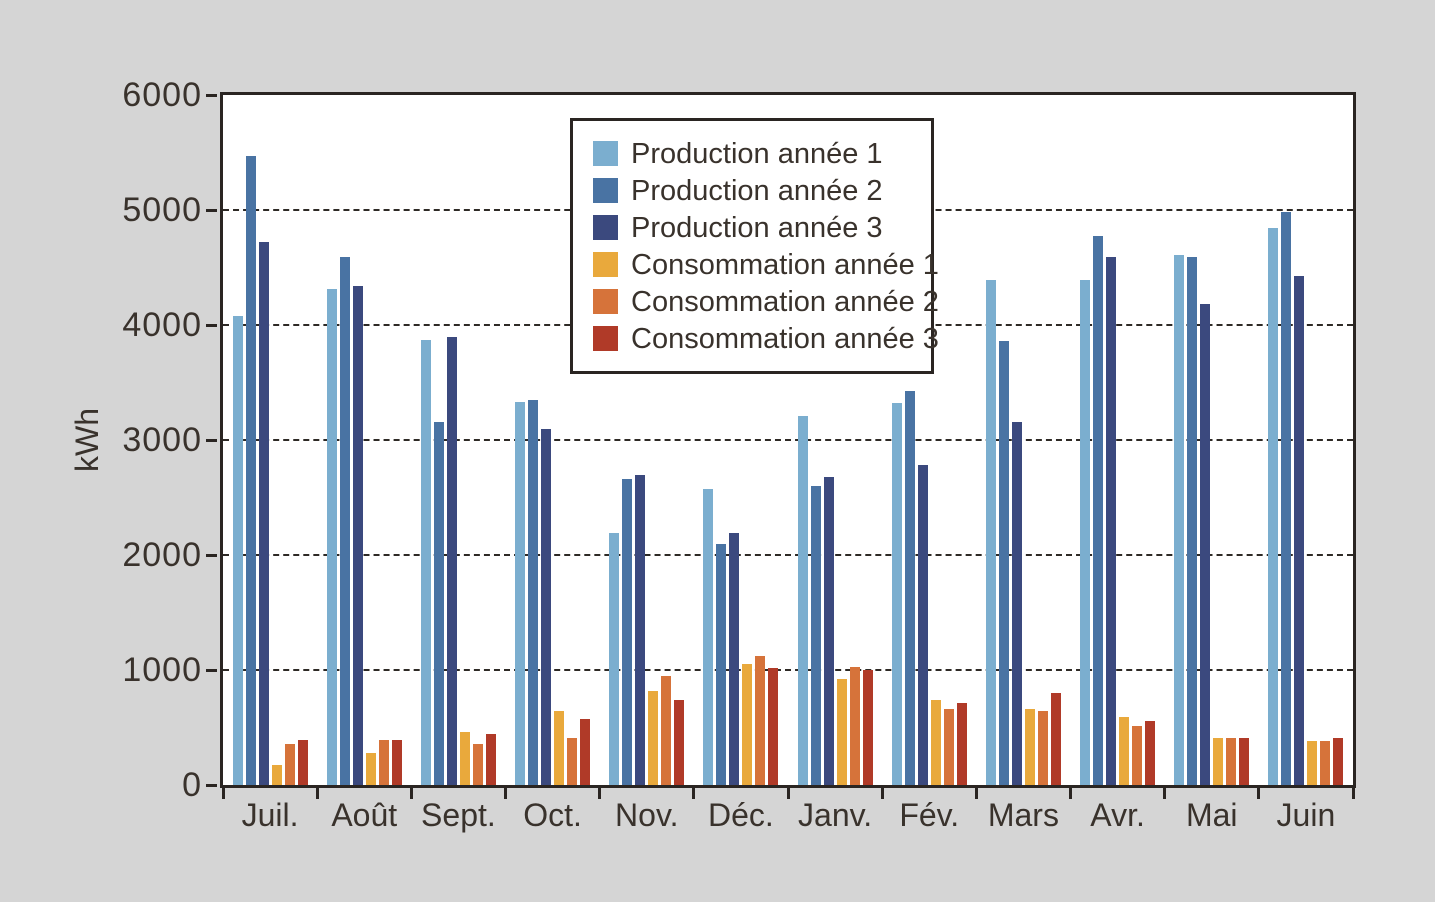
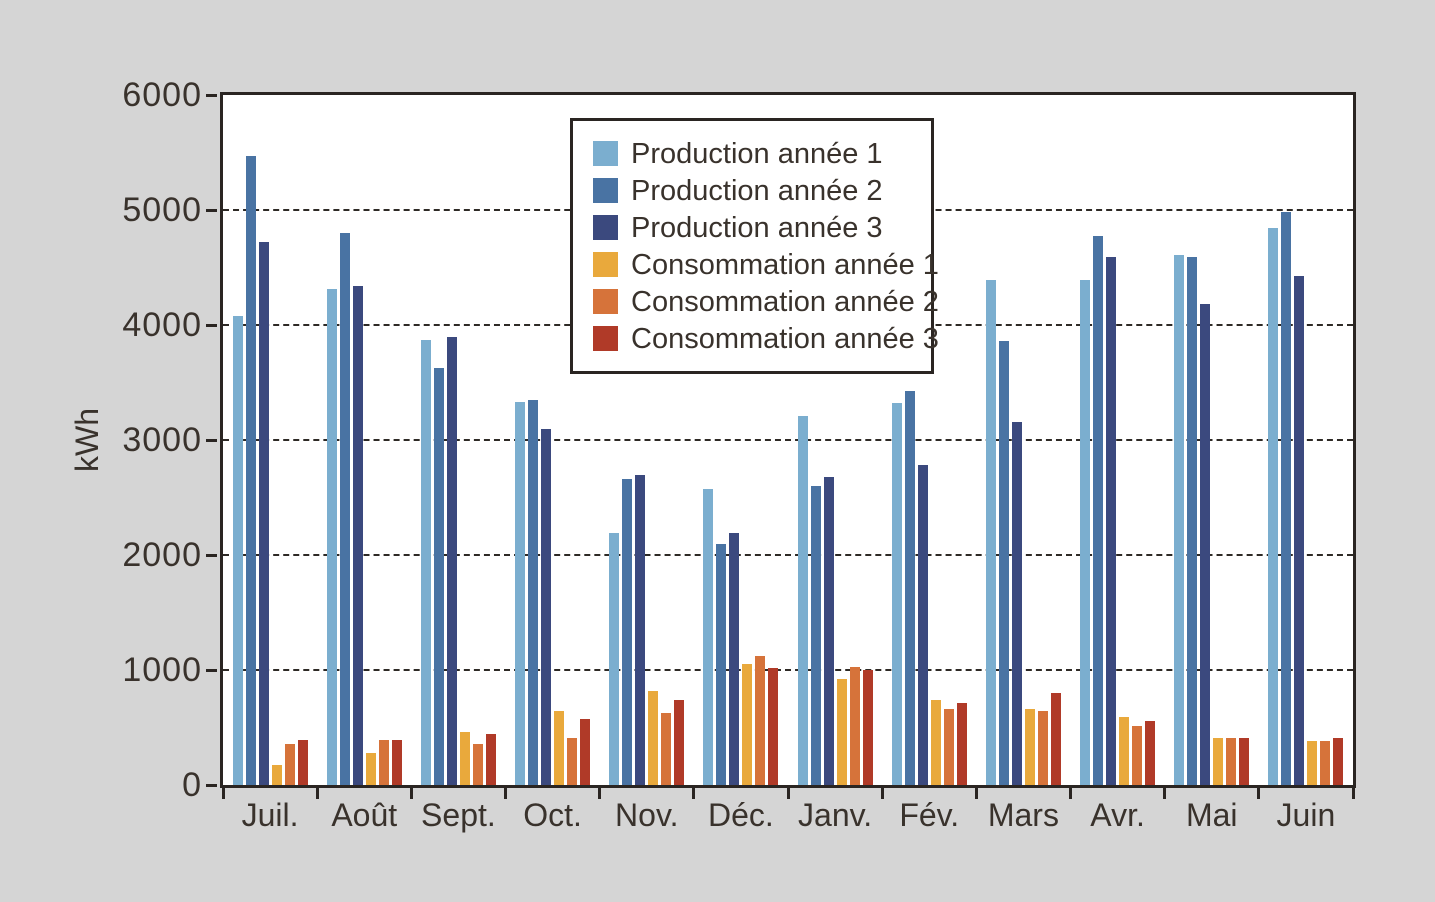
Production année 2/Août: 4590 -> 4800
Production année 2/Sept.: 3160 -> 3630
Consommation année 2/Nov.: 950 -> 630
